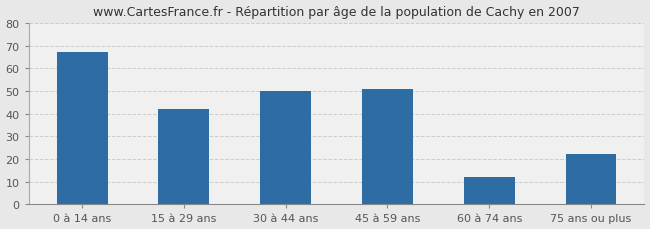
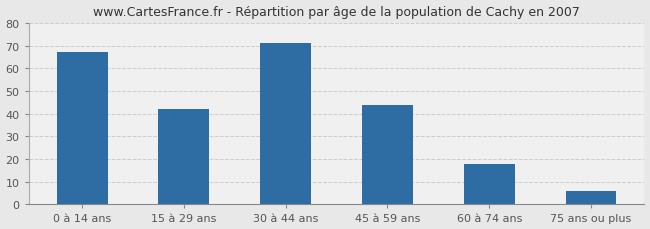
30 à 44 ans: 50 -> 71
45 à 59 ans: 51 -> 44
60 à 74 ans: 12 -> 18
75 ans ou plus: 22 -> 6
